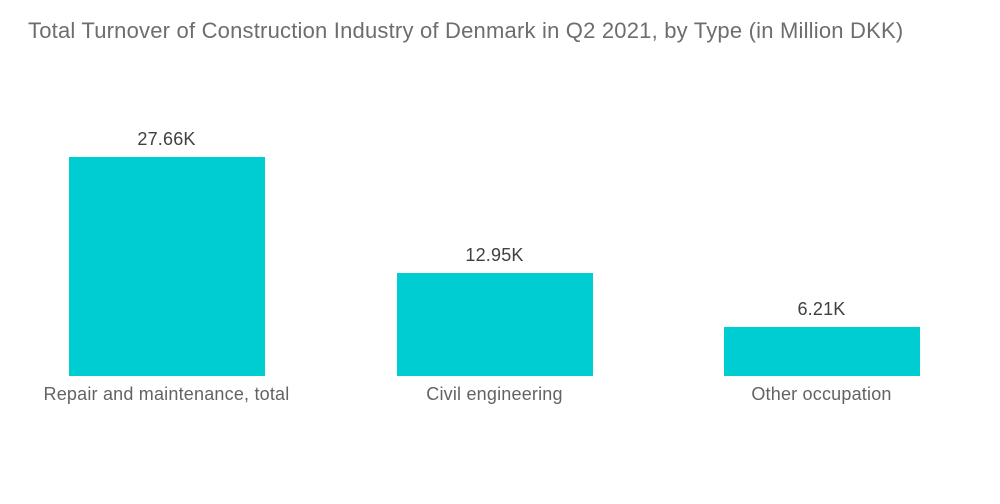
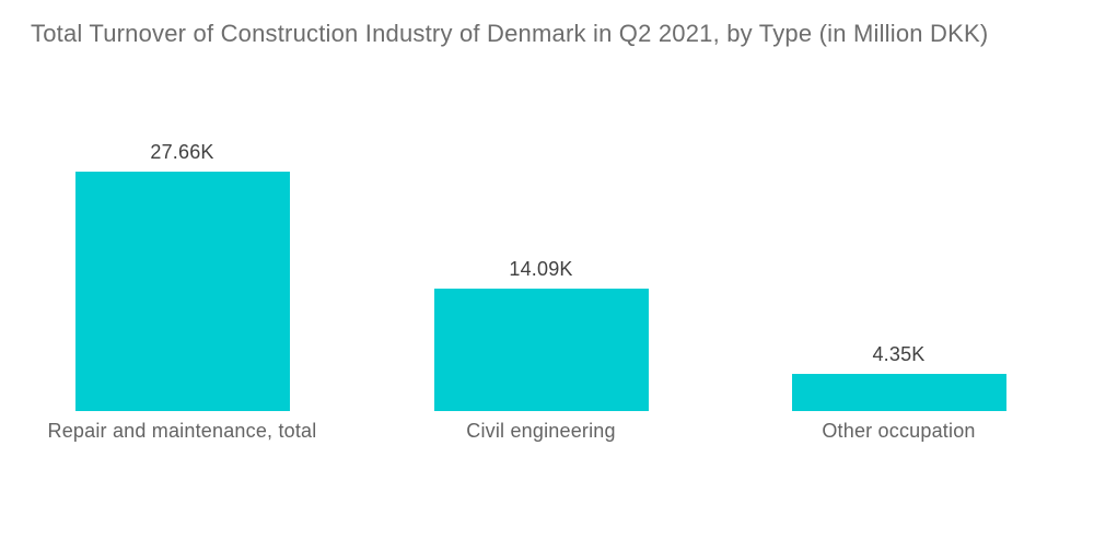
Civil engineering: 12.95K -> 14.09K
Other occupation: 6.21K -> 4.35K
